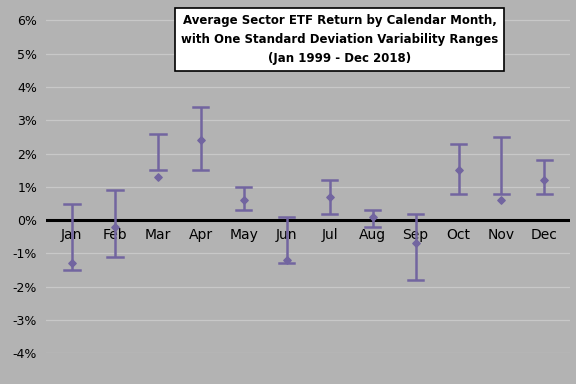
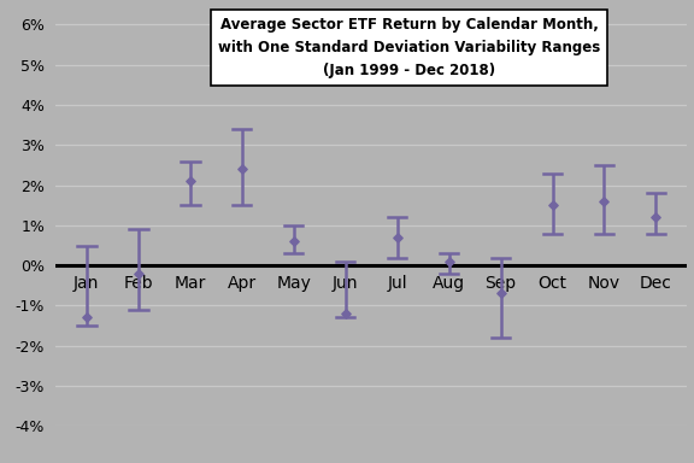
Mar: 1.3% -> 2.1%
Nov: 0.6% -> 1.6%
